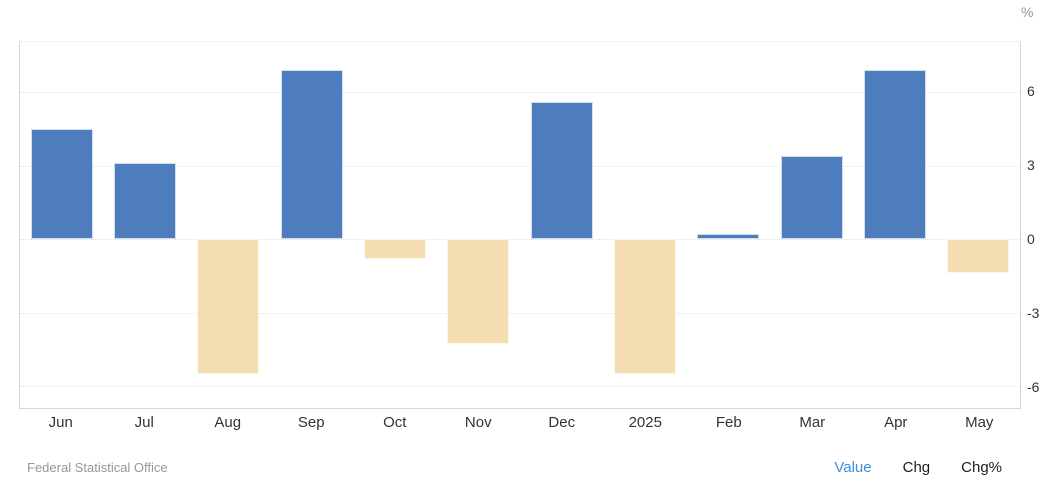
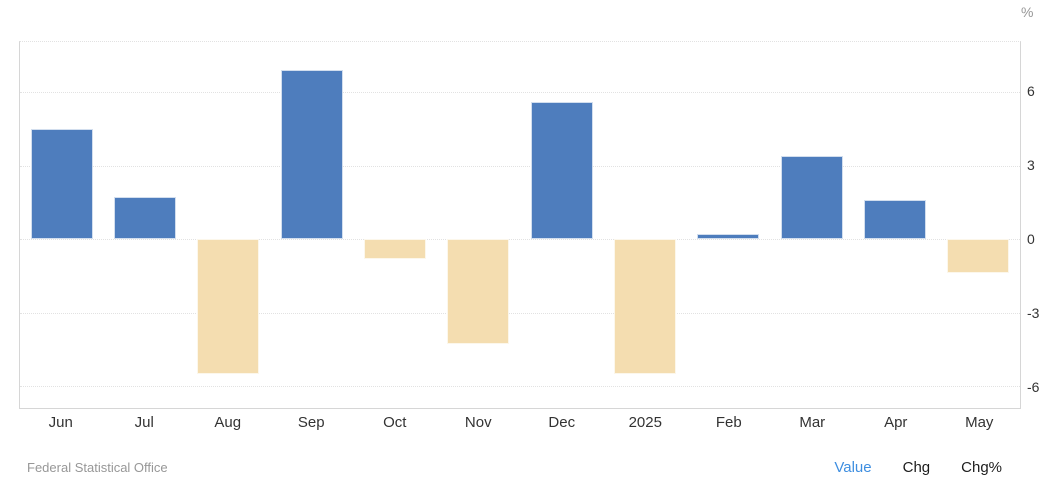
Jul: 3.1 -> 1.7
Apr: 6.9 -> 1.6
